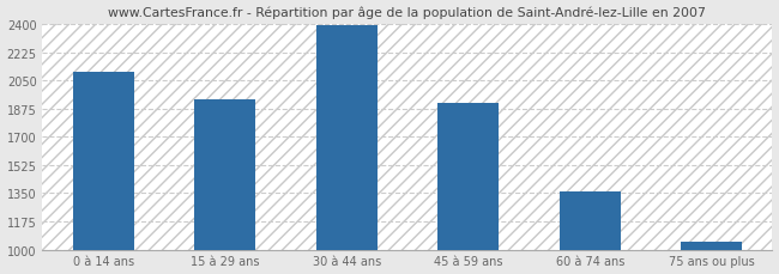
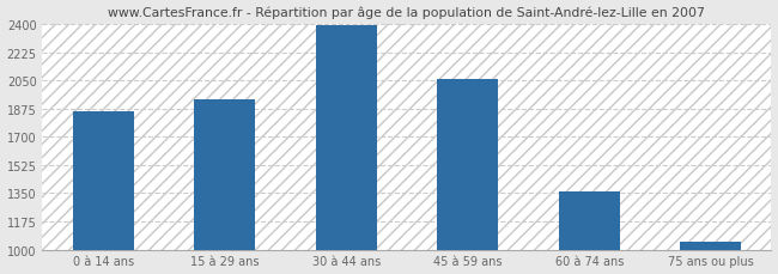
0 à 14 ans: 2100 -> 1860
45 à 59 ans: 1910 -> 2060
